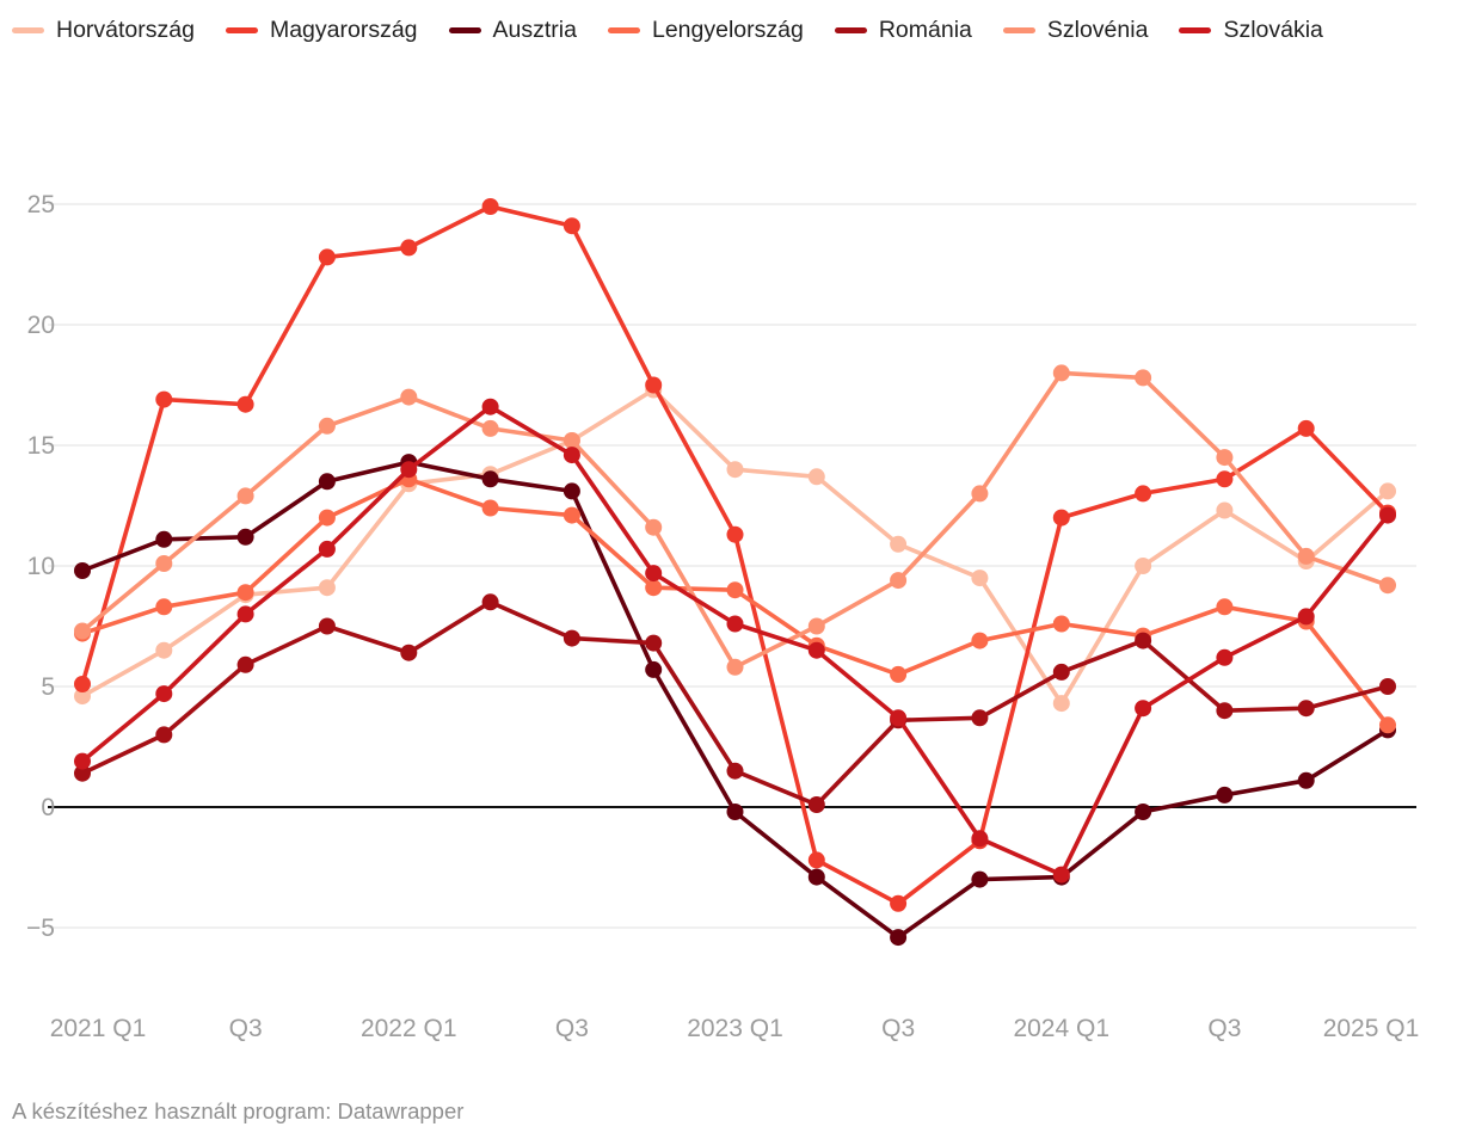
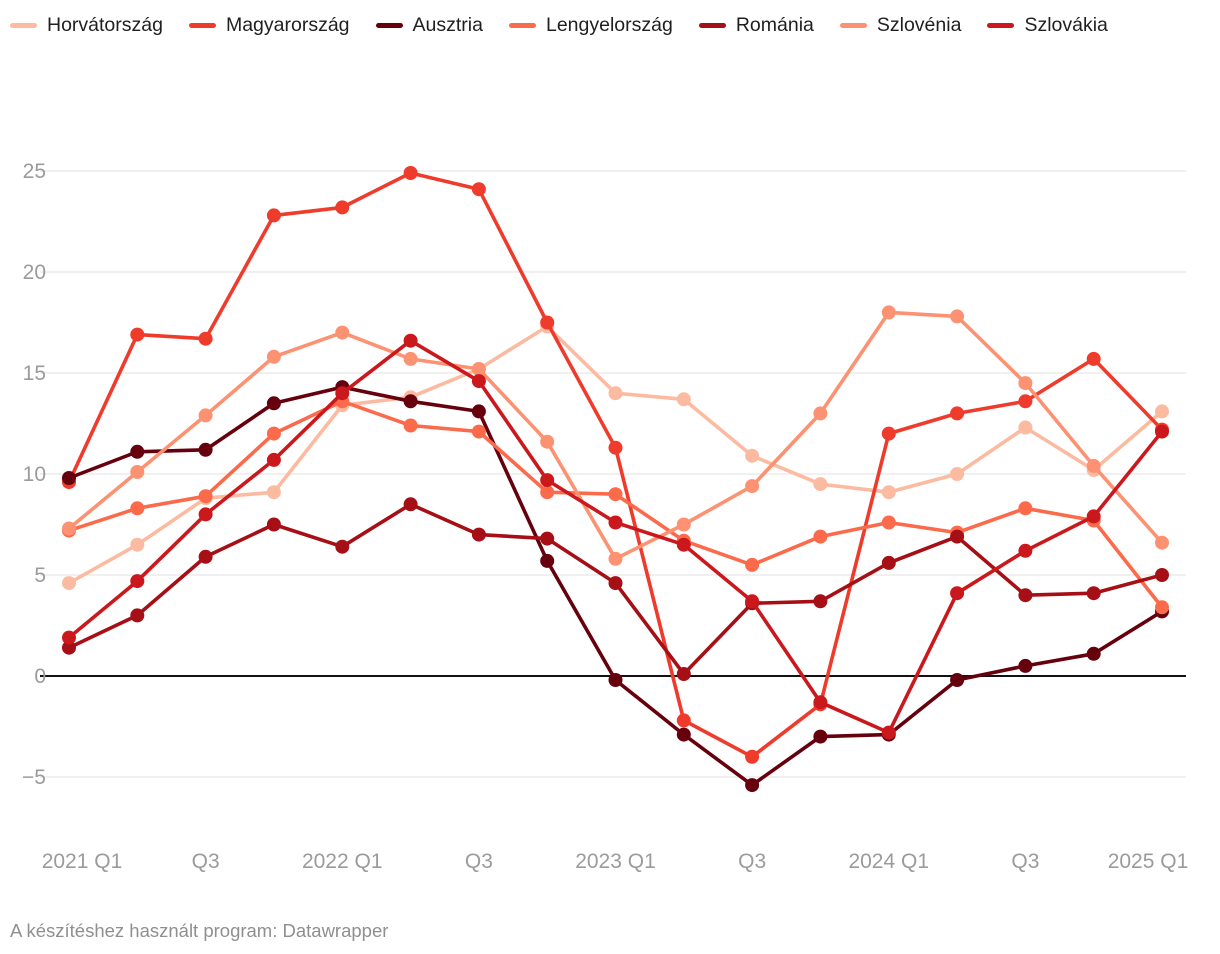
Magyarország/2021 Q1: 5.1 -> 9.6
Románia/2023 Q1: 1.5 -> 4.6
Horvátország/2024 Q1: 4.3 -> 9.1
Szlovénia/2025 Q1: 9.2 -> 6.6
